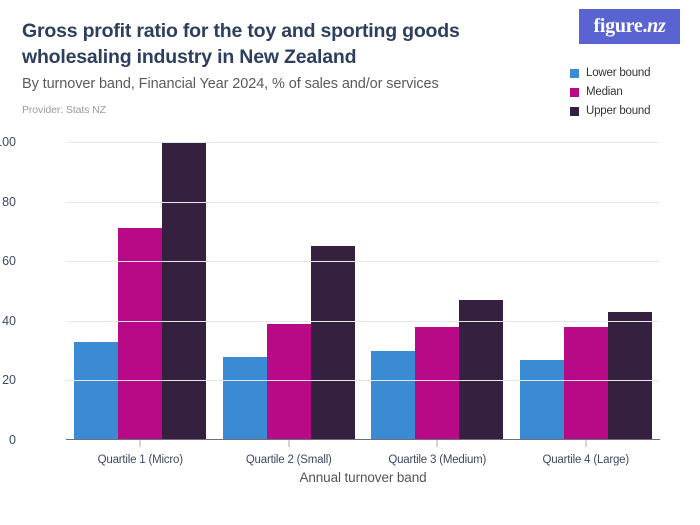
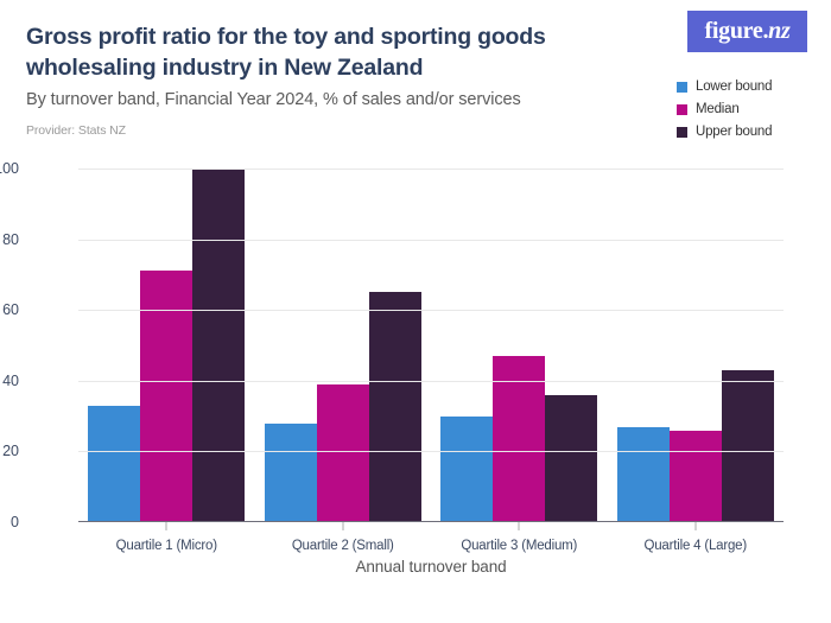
Median/Quartile 3 (Medium): 38 -> 47
Upper bound/Quartile 3 (Medium): 47 -> 36
Median/Quartile 4 (Large): 38 -> 26
